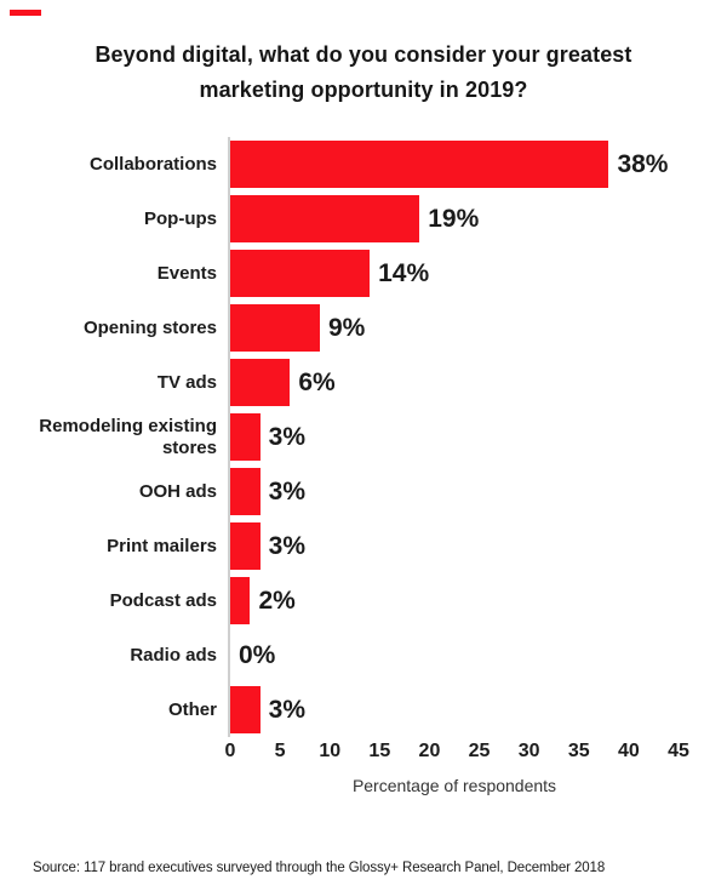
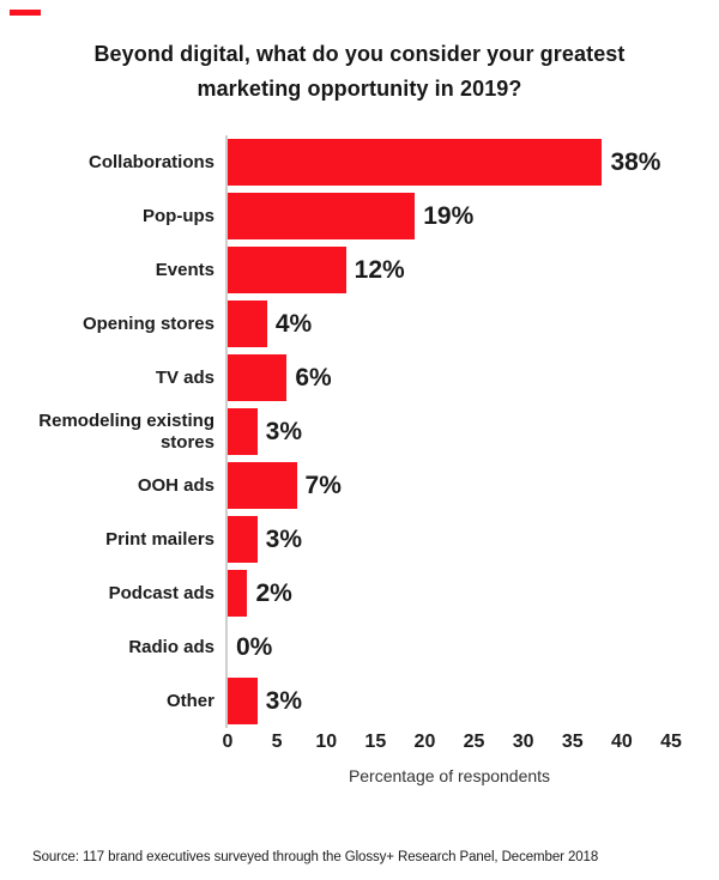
Events: 14% -> 12%
Opening stores: 9% -> 4%
OOH ads: 3% -> 7%
